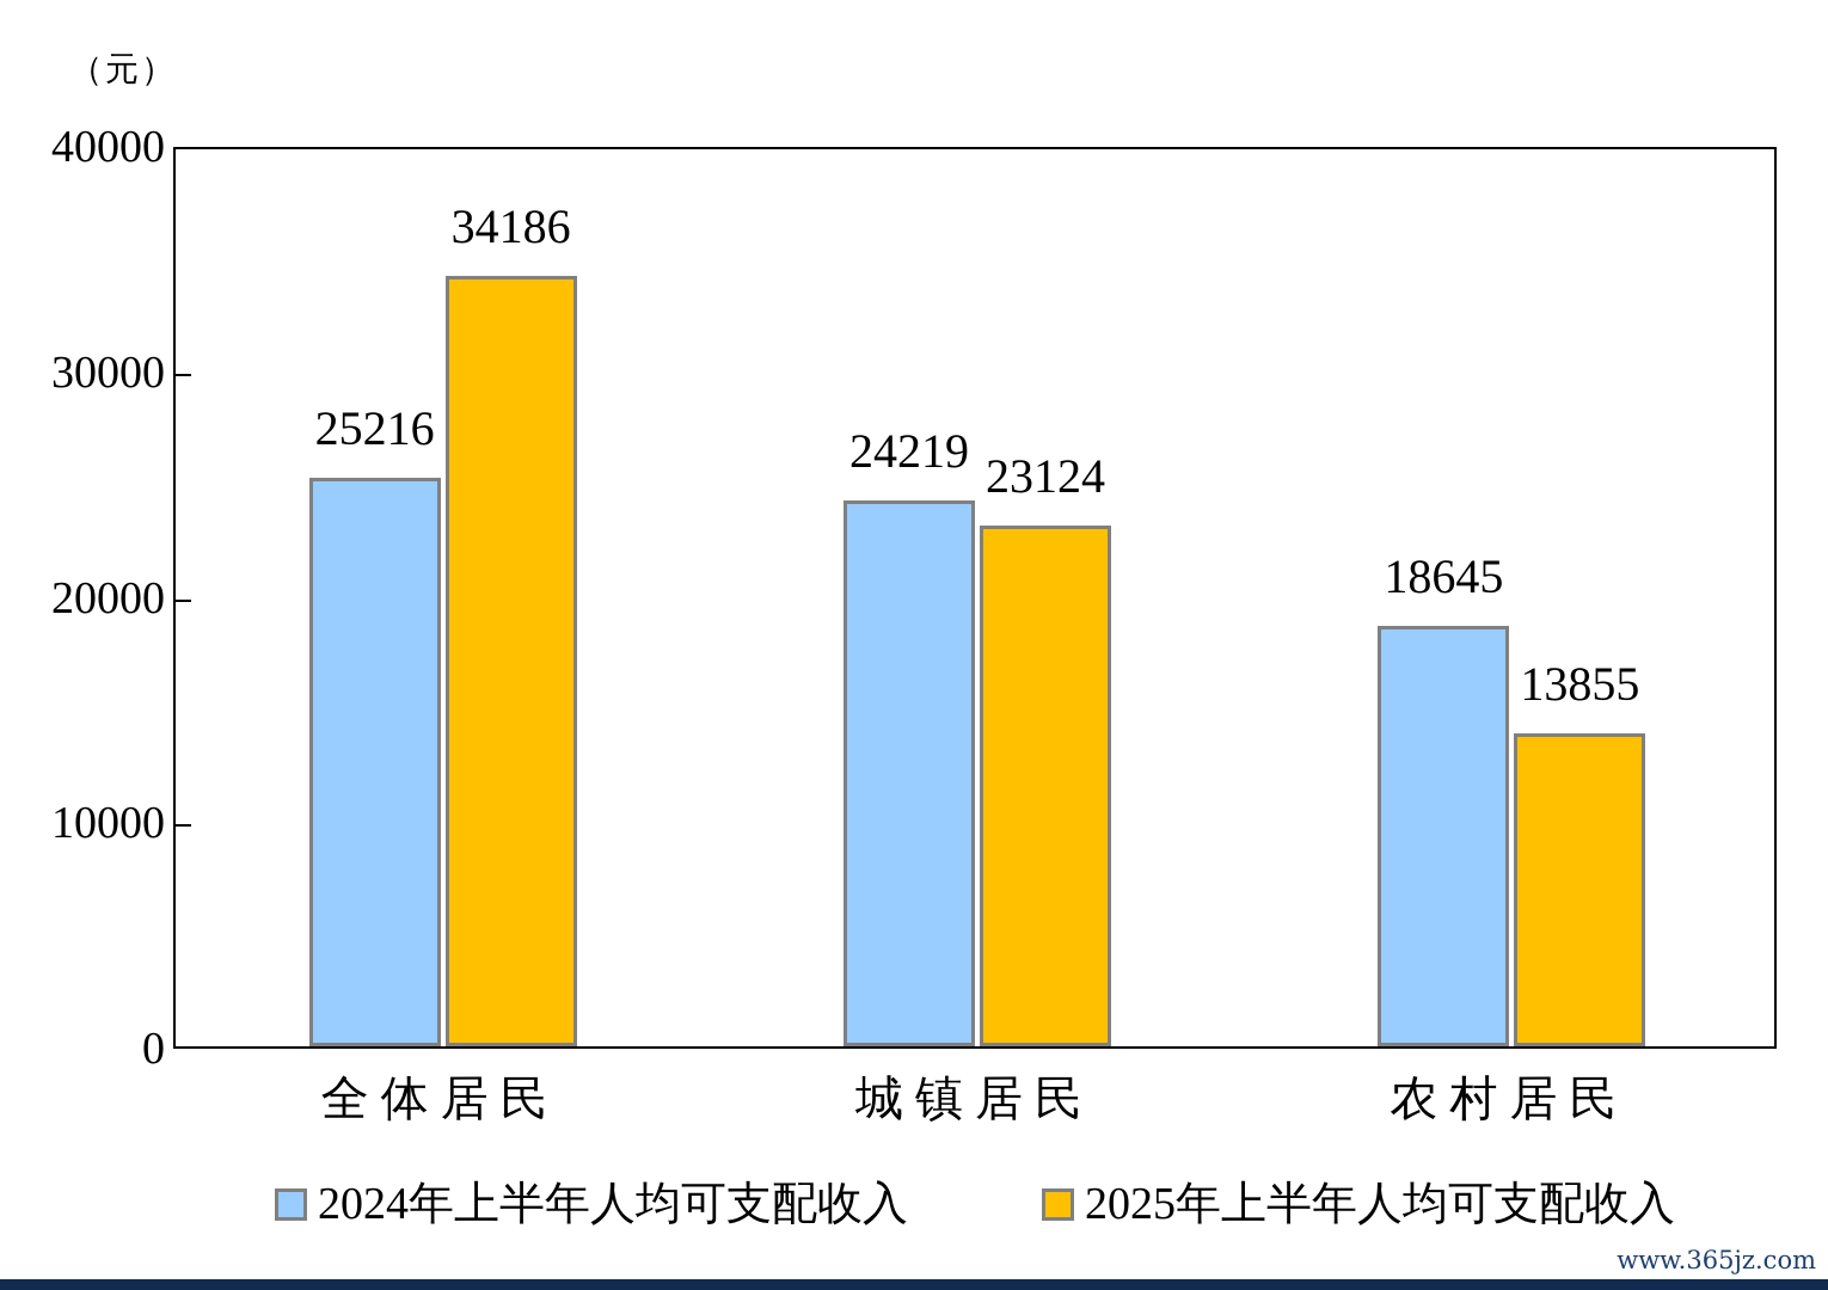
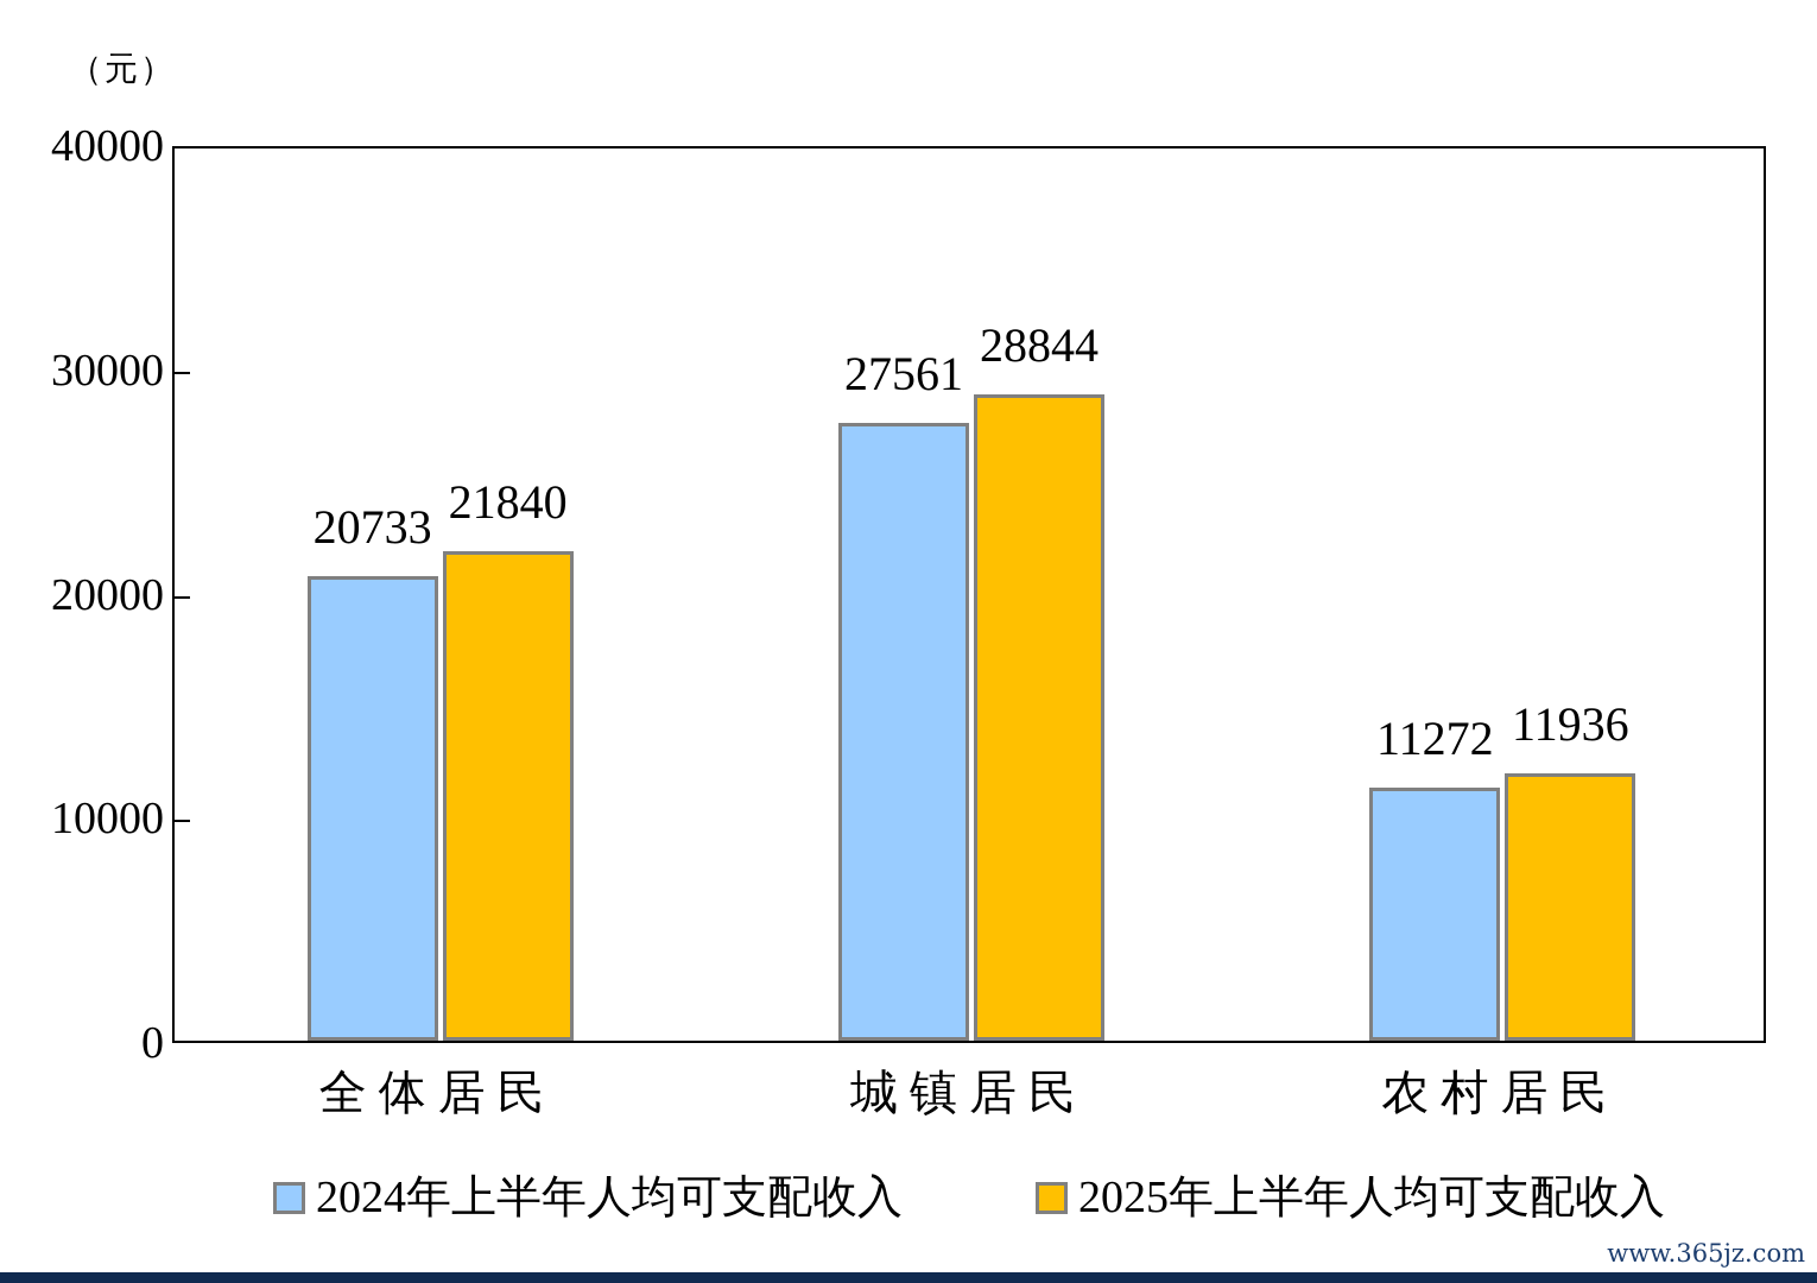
2024年上半年人均可支配收入/全体居民: 25216 -> 20733
2025年上半年人均可支配收入/全体居民: 34186 -> 21840
2024年上半年人均可支配收入/城镇居民: 24219 -> 27561
2025年上半年人均可支配收入/城镇居民: 23124 -> 28844
2024年上半年人均可支配收入/农村居民: 18645 -> 11272
2025年上半年人均可支配收入/农村居民: 13855 -> 11936
